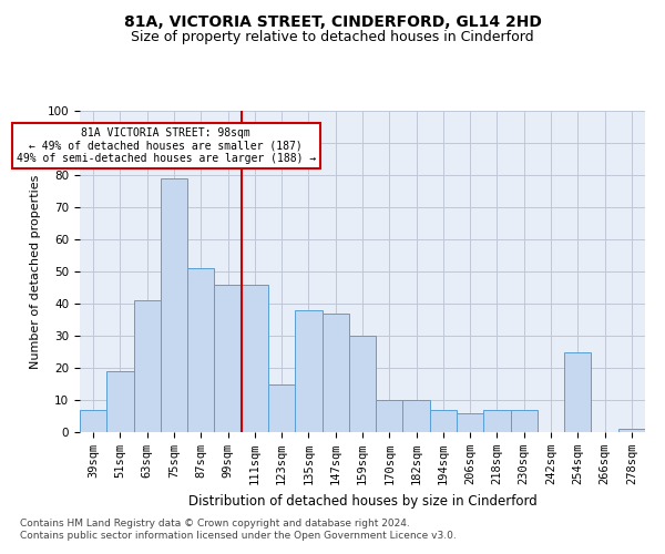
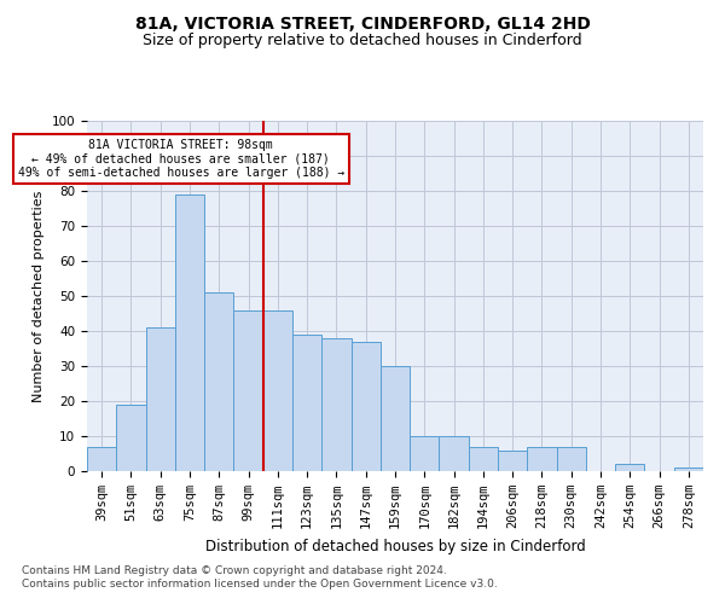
123sqm: 15 -> 39
254sqm: 25 -> 2
